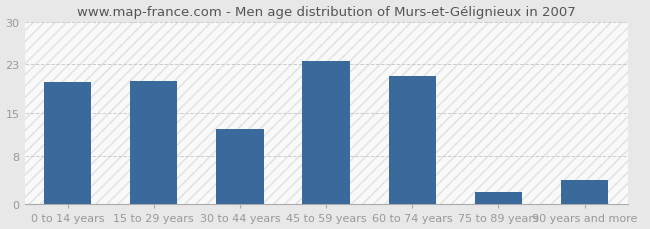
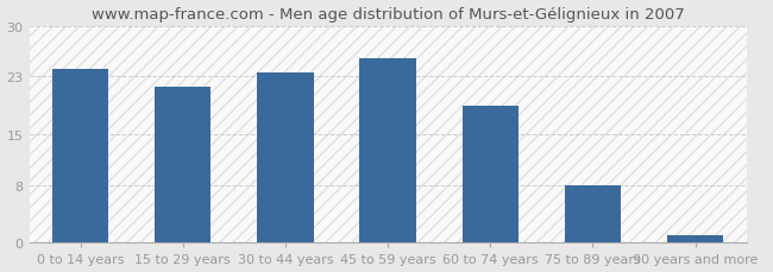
0 to 14 years: 20.0 -> 24.0
15 to 29 years: 20.2 -> 21.5
30 to 44 years: 12.4 -> 23.5
45 to 59 years: 23.6 -> 25.5
60 to 74 years: 21.0 -> 19.0
75 to 89 years: 2.0 -> 8.0
90 years and more: 4.0 -> 1.0
